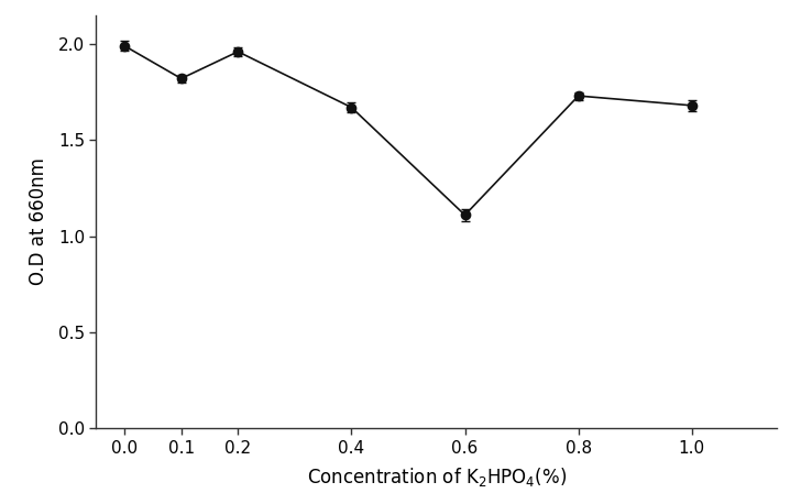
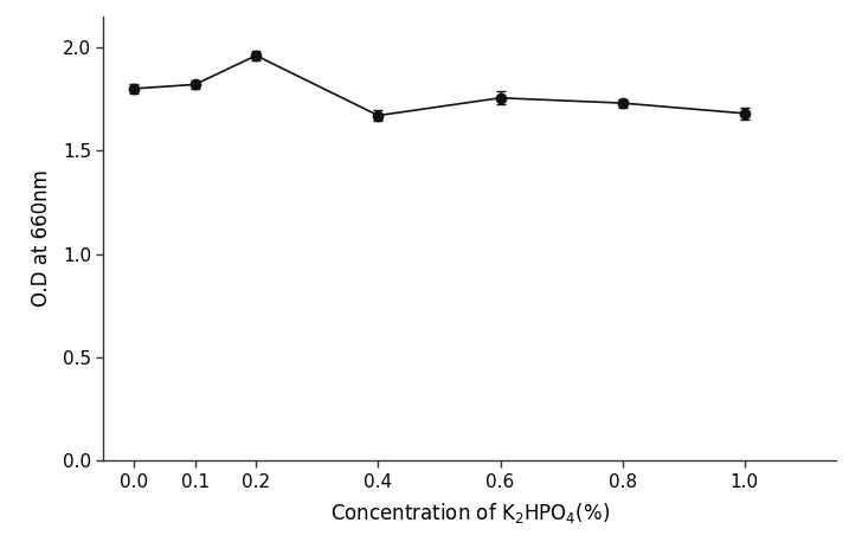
0.0: 1.99 -> 1.80
0.6: 1.11 -> 1.75
